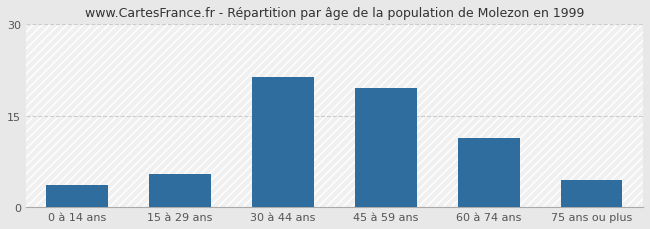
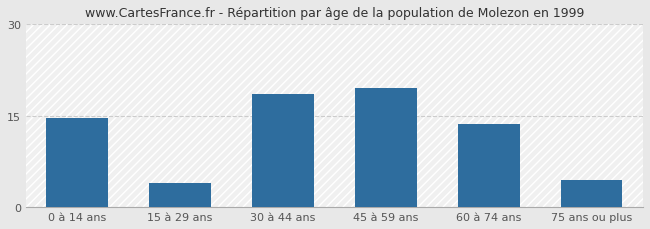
0 à 14 ans: 3.6 -> 14.7
15 à 29 ans: 5.4 -> 4.0
30 à 44 ans: 21.4 -> 18.5
60 à 74 ans: 11.4 -> 13.7
